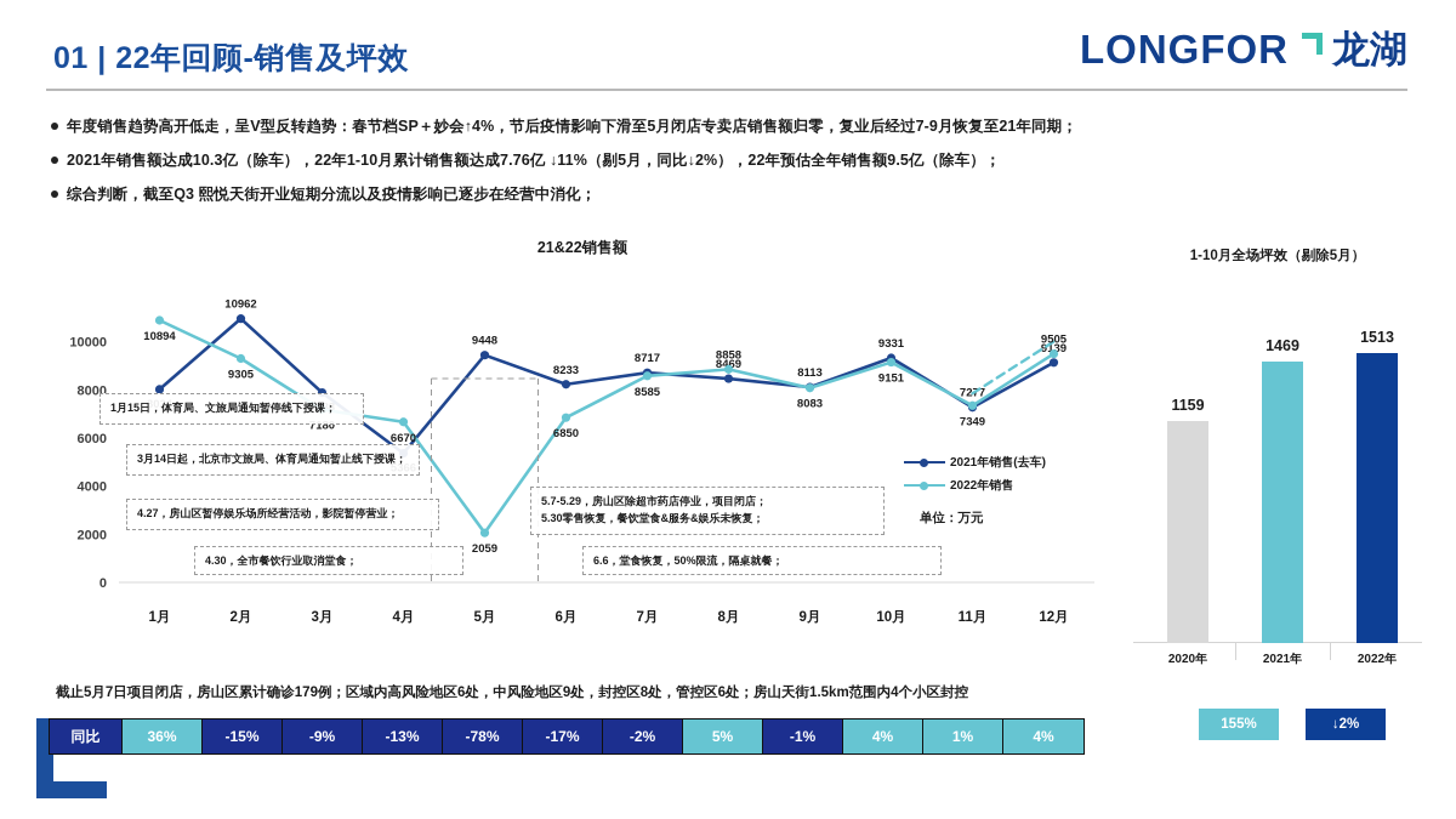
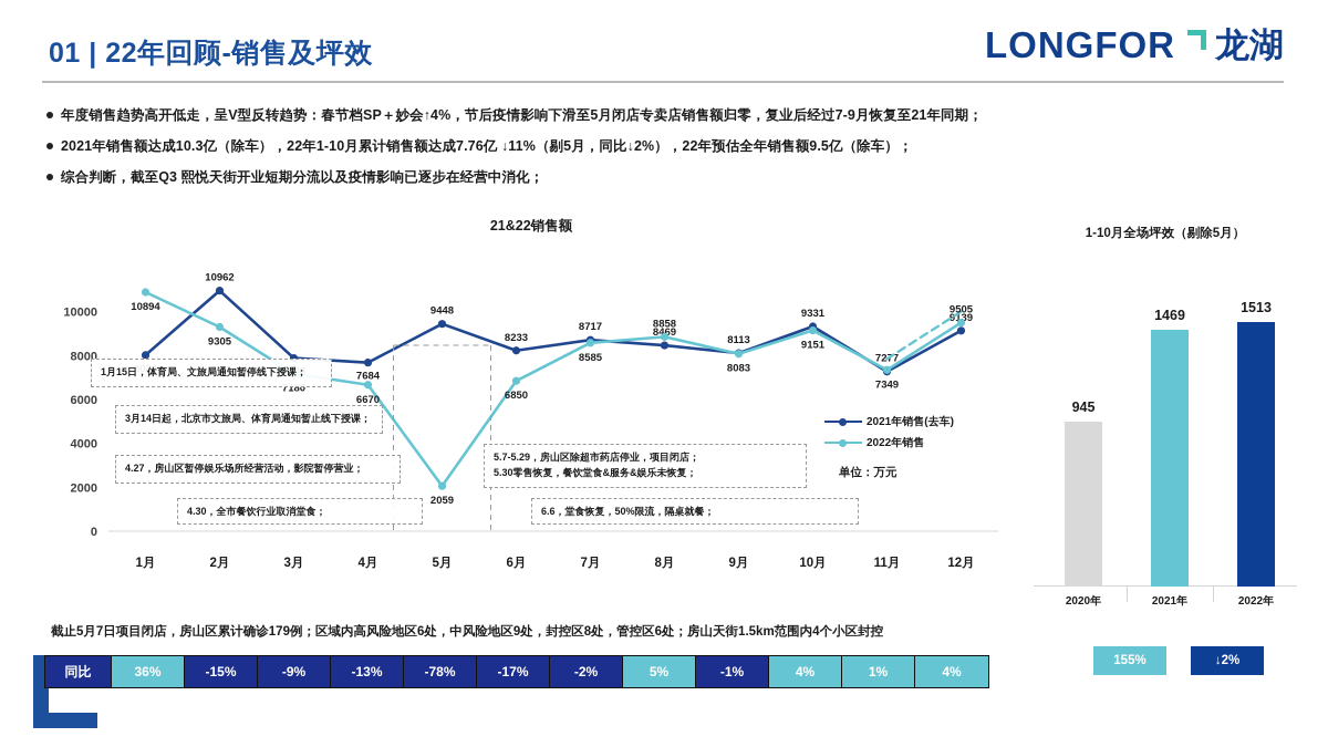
21&22销售额/2021年销售(去车)/4月: 5366 -> 7684
1-10月全场坪效（剔除5月）/2020年: 1159 -> 945
